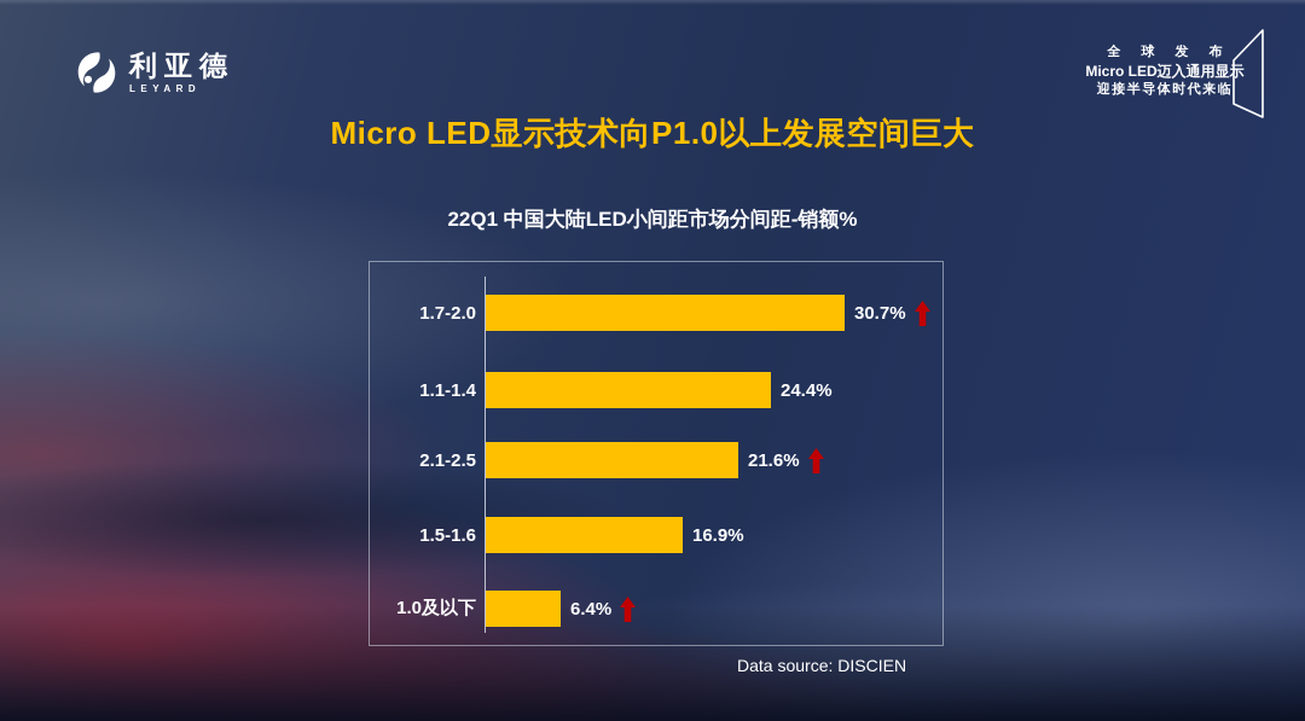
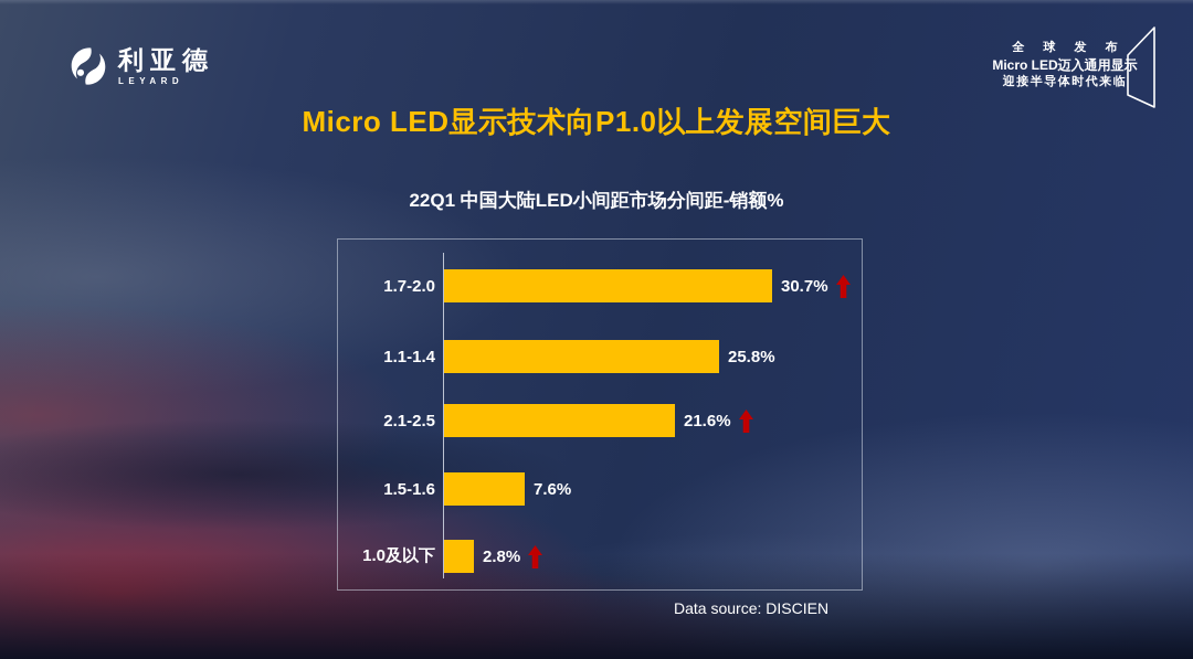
1.1-1.4: 24.4% -> 25.8%
1.5-1.6: 16.9% -> 7.6%
1.0及以下: 6.4% -> 2.8%
